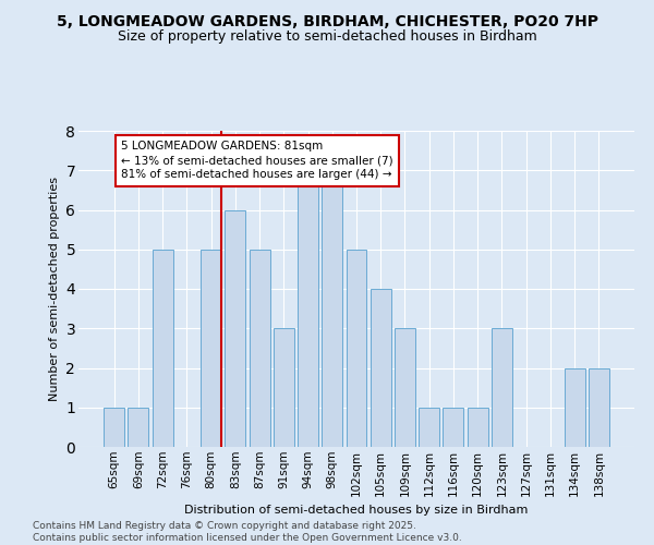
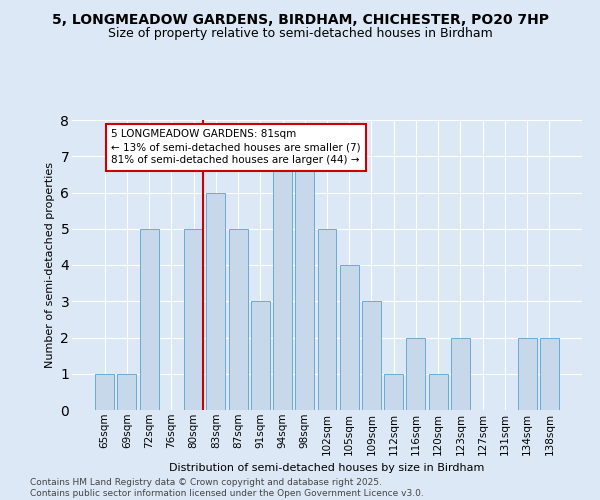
116sqm: 1 -> 2
123sqm: 3 -> 2
